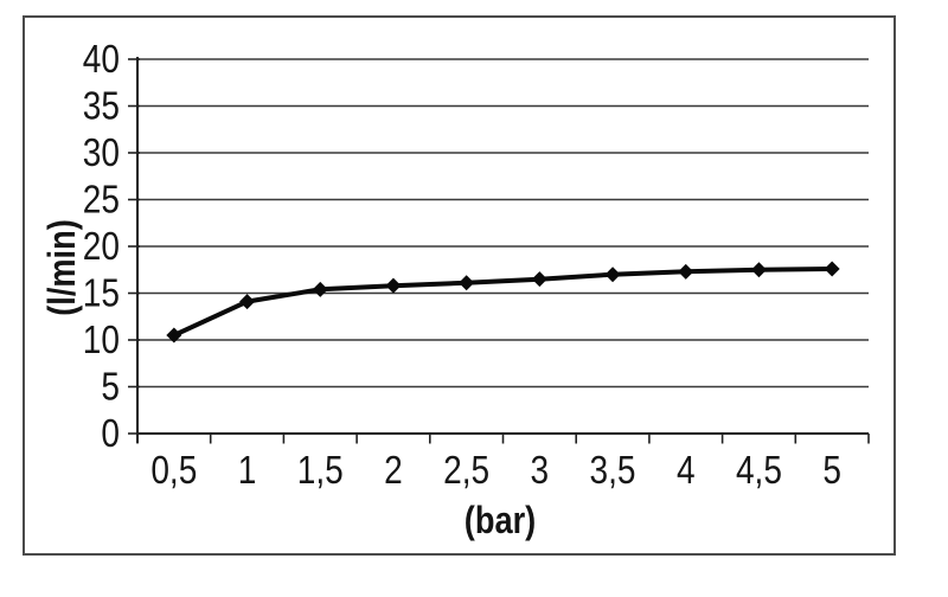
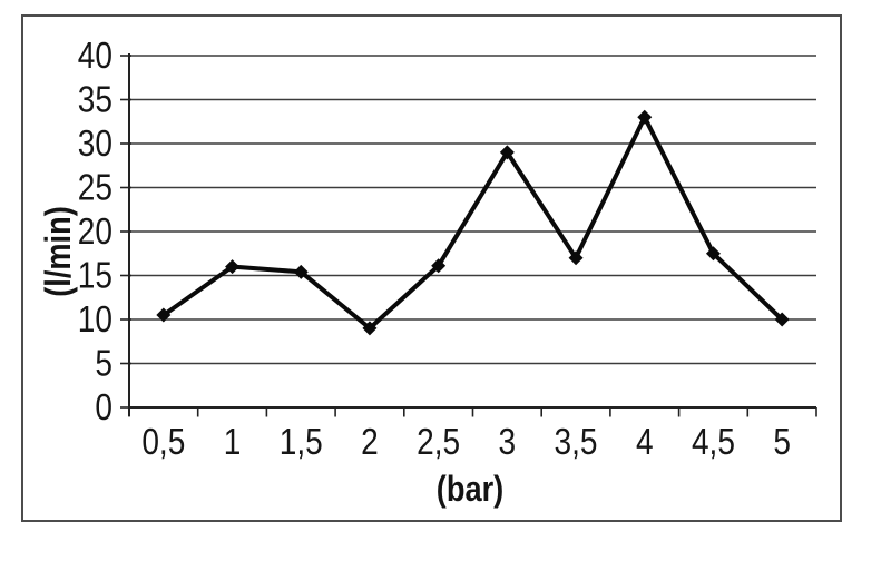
1: 14 -> 16
2: 16 -> 9
3: 16 -> 29
4: 17 -> 33
5: 18 -> 10
